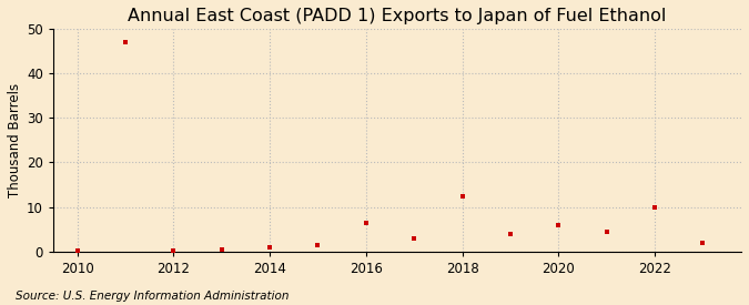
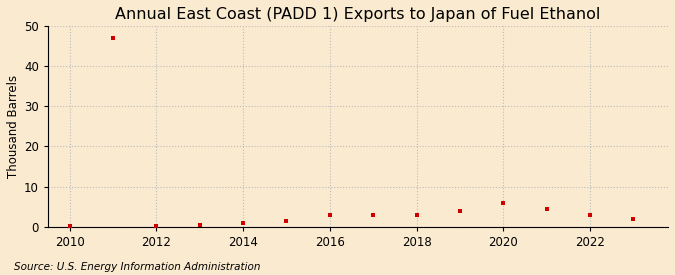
2016: 6.5 -> 3.0
2018: 12.5 -> 3.0
2022: 10.0 -> 3.0
